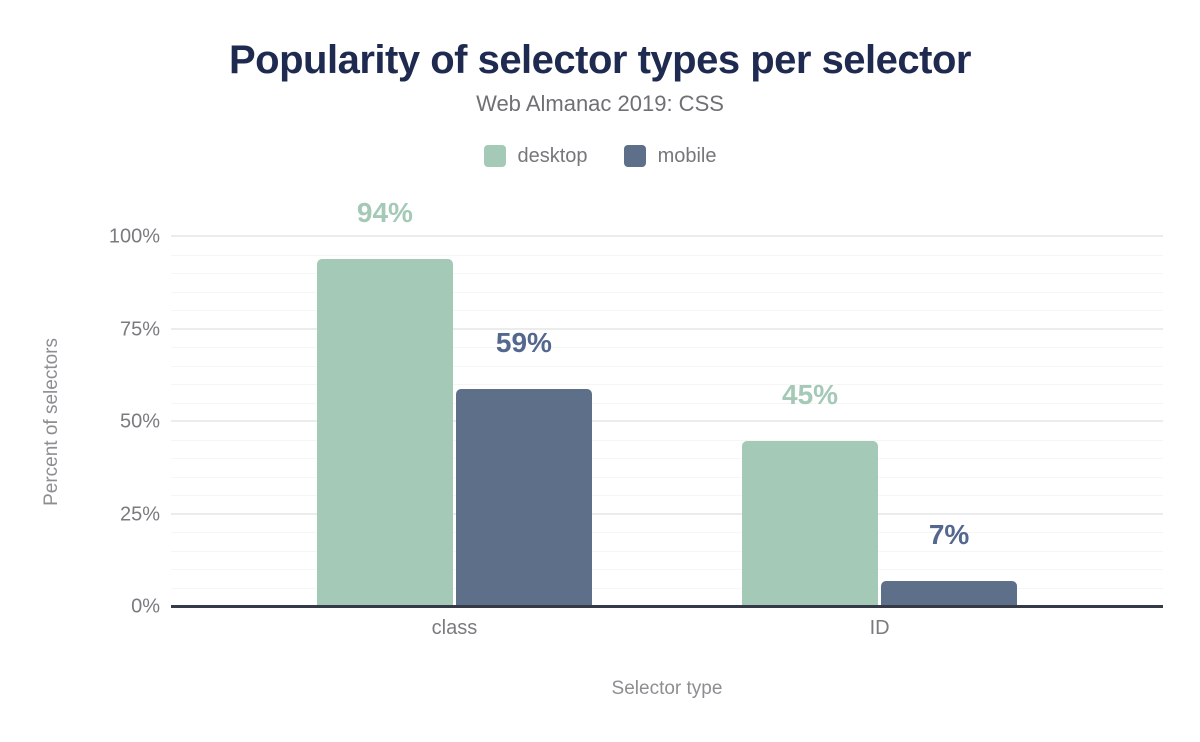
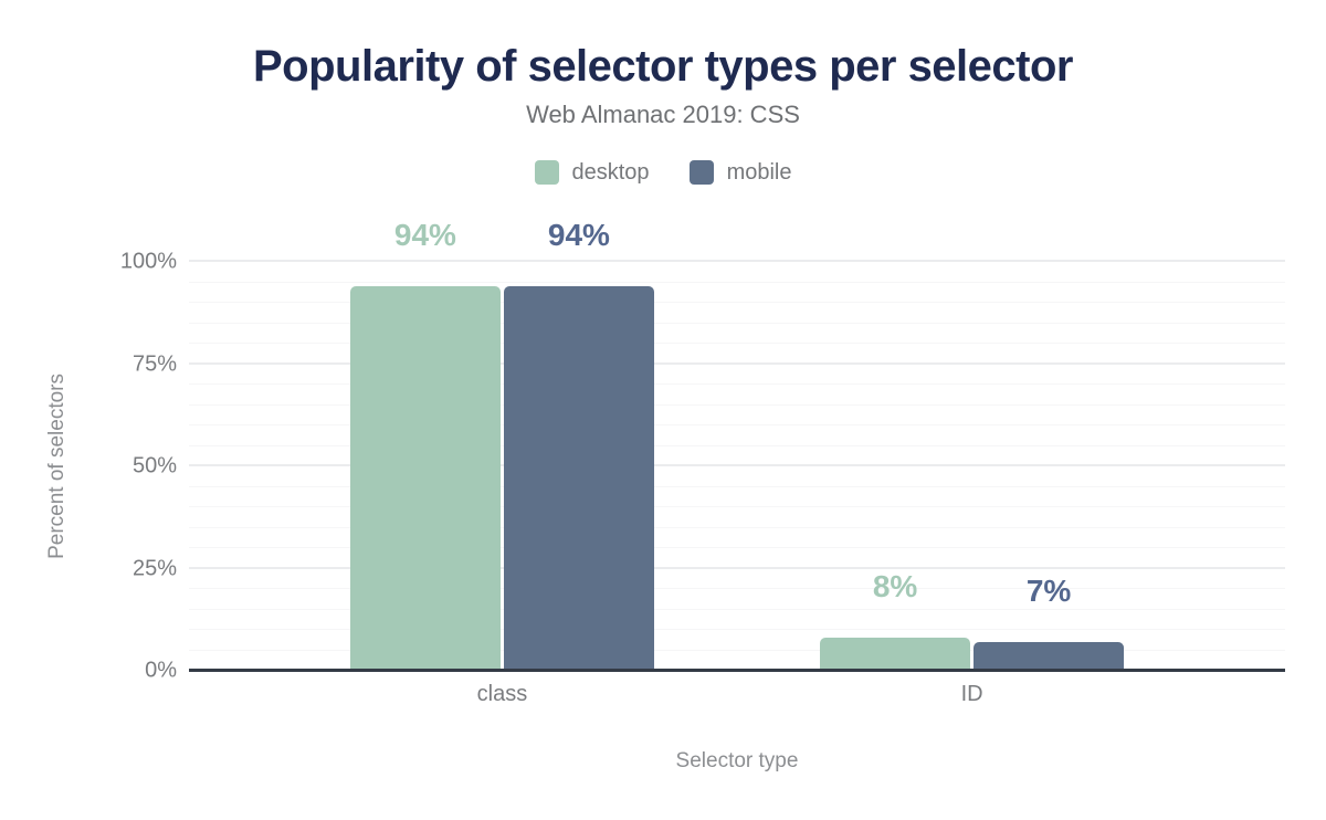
mobile/class: 59% -> 94%
desktop/ID: 45% -> 8%
